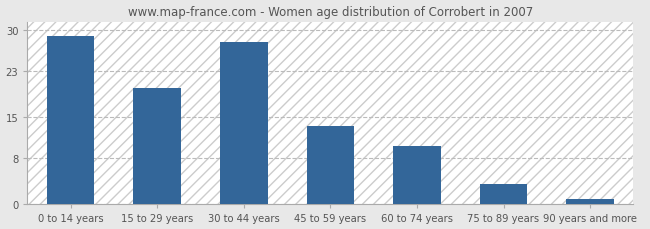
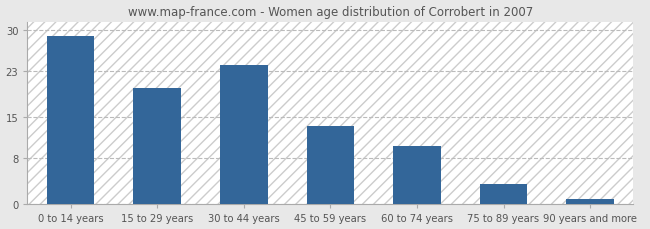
30 to 44 years: 28.0 -> 24.0
